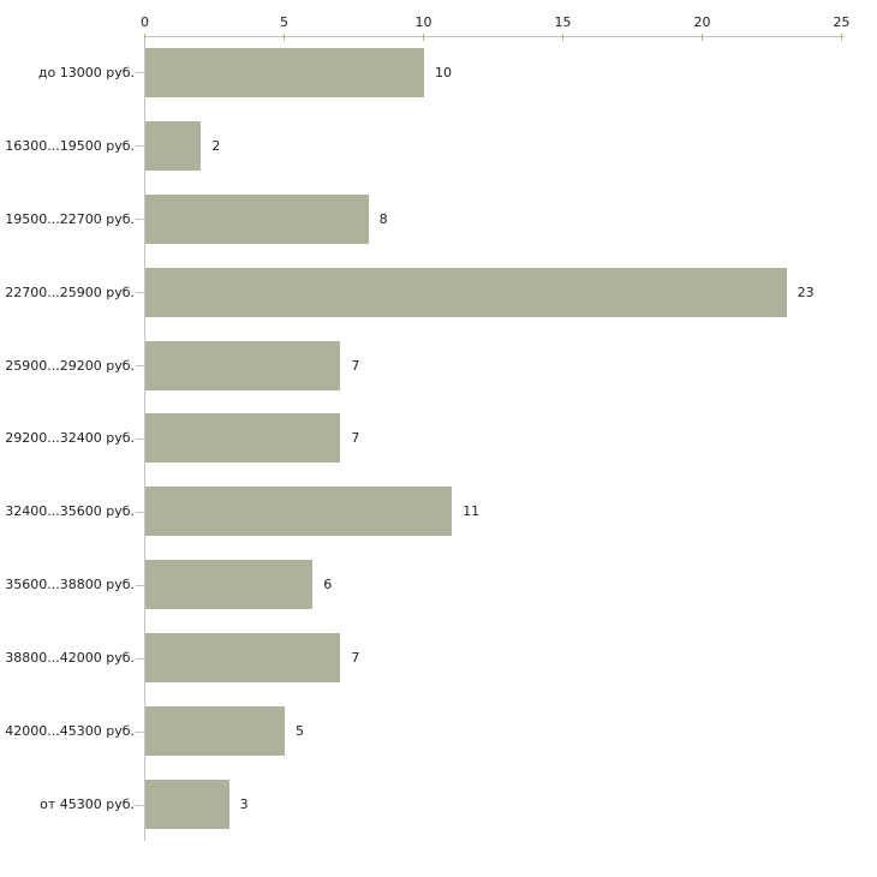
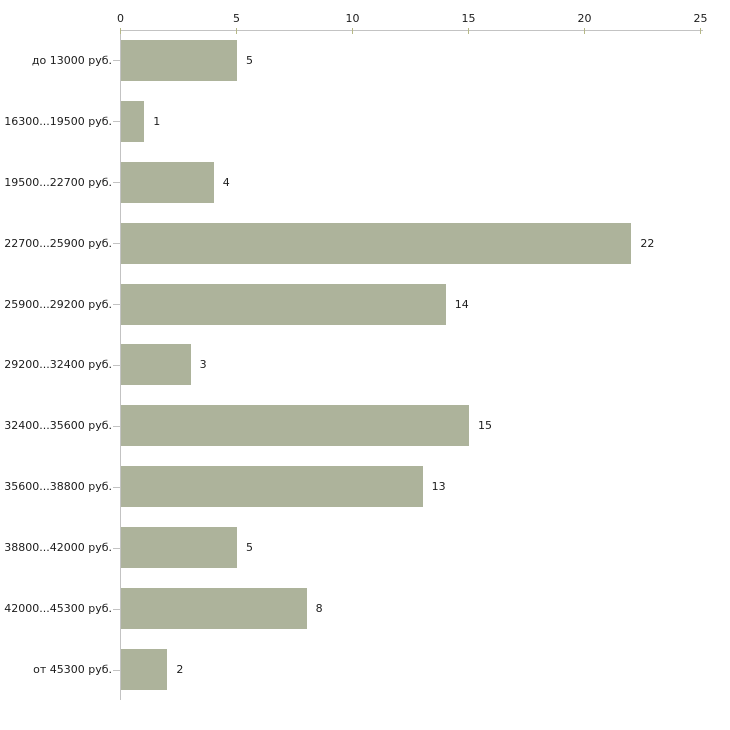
до 13000 руб.: 10 -> 5
16300...19500 руб.: 2 -> 1
19500...22700 руб.: 8 -> 4
22700...25900 руб.: 23 -> 22
25900...29200 руб.: 7 -> 14
29200...32400 руб.: 7 -> 3
32400...35600 руб.: 11 -> 15
35600...38800 руб.: 6 -> 13
38800...42000 руб.: 7 -> 5
42000...45300 руб.: 5 -> 8
от 45300 руб.: 3 -> 2
